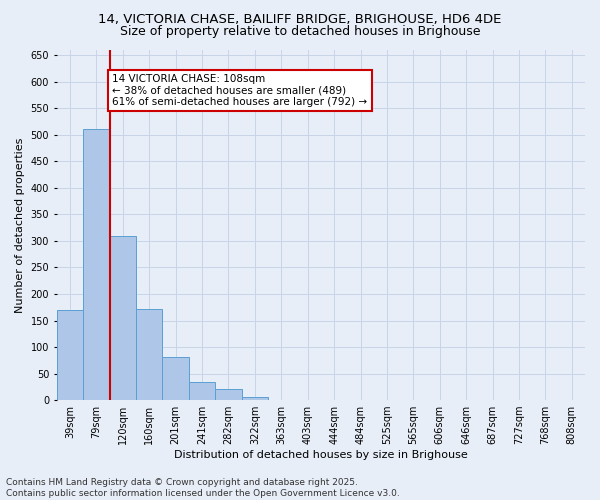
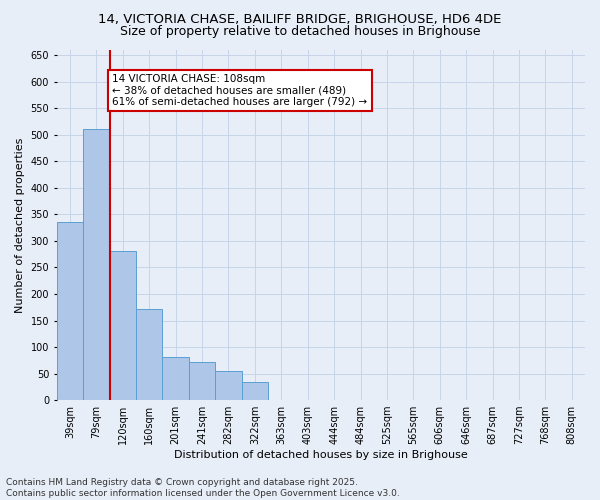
39sqm: 170 -> 336
120sqm: 309 -> 282
241sqm: 35 -> 72
282sqm: 21 -> 54
322sqm: 5 -> 34
